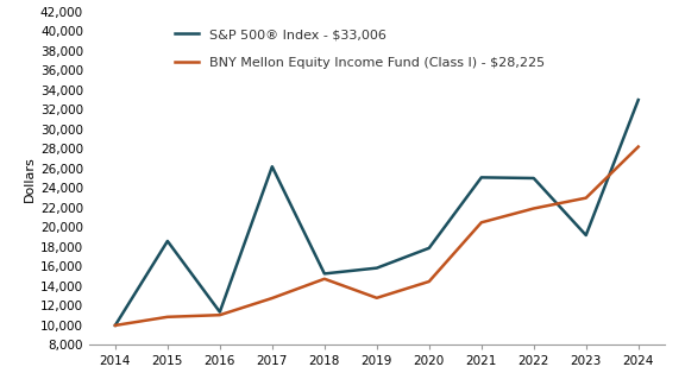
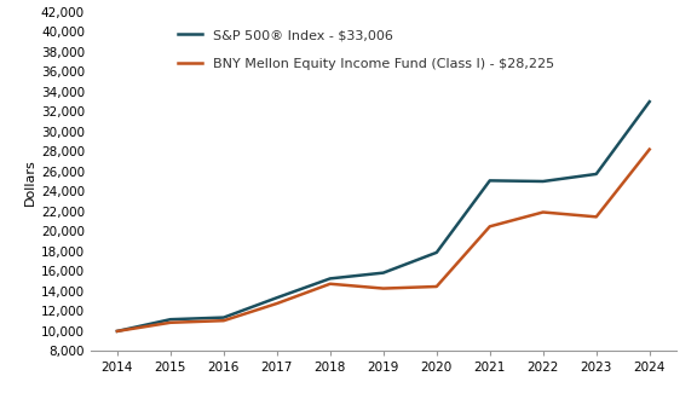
S&P 500® Index - $33,006/2015: 18,600 -> 11,200
S&P 500® Index - $33,006/2017: 26,200 -> 13,400
BNY Mellon Equity Income Fund (Class I) - $28,225/2019: 12,800 -> 14,300
S&P 500® Index - $33,006/2023: 19,200 -> 25,800
BNY Mellon Equity Income Fund (Class I) - $28,225/2023: 23,000 -> 21,500
